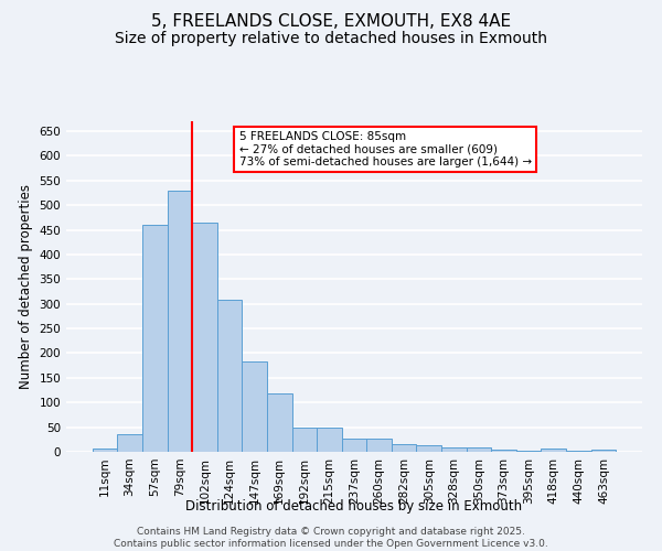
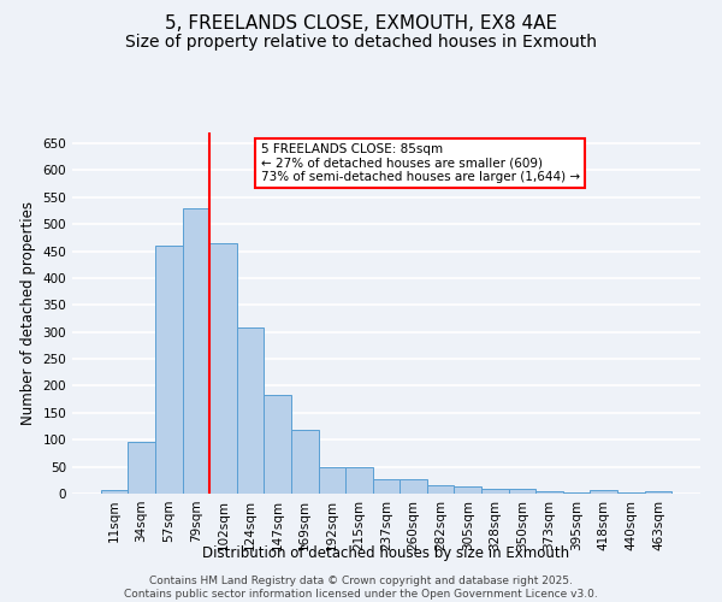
34sqm: 35 -> 95
